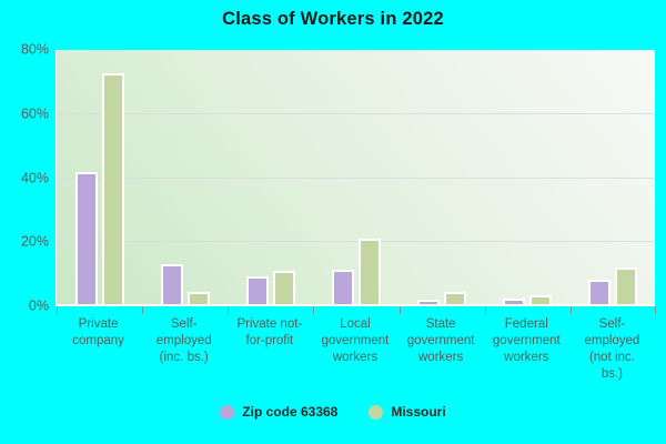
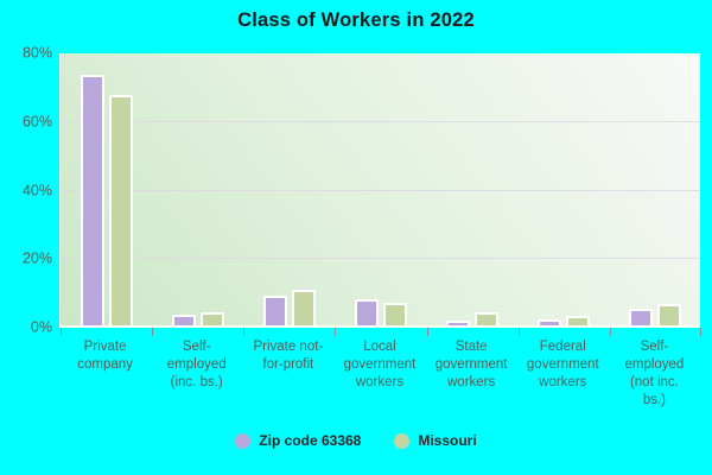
Zip code 63368/Private company: 41% -> 73%
Missouri/Private company: 72% -> 67%
Zip code 63368/Self-employed (inc. bs.): 12% -> 3%
Zip code 63368/Local government workers: 10% -> 7%
Missouri/Local government workers: 20% -> 6%
Zip code 63368/Self-employed (not inc. bs.): 7% -> 4%
Missouri/Self-employed (not inc. bs.): 11% -> 6%
